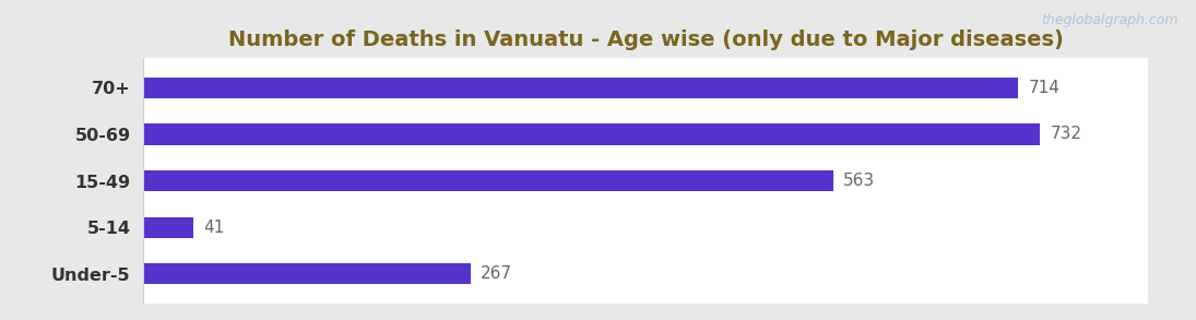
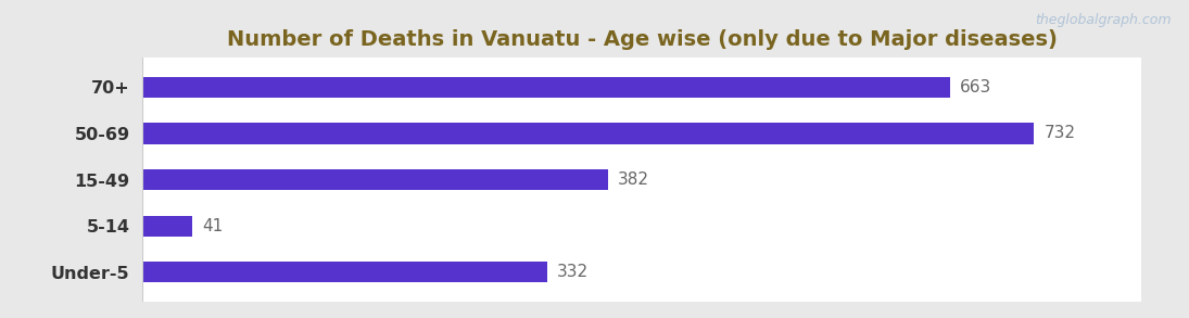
70+: 714 -> 663
15-49: 563 -> 382
Under-5: 267 -> 332
